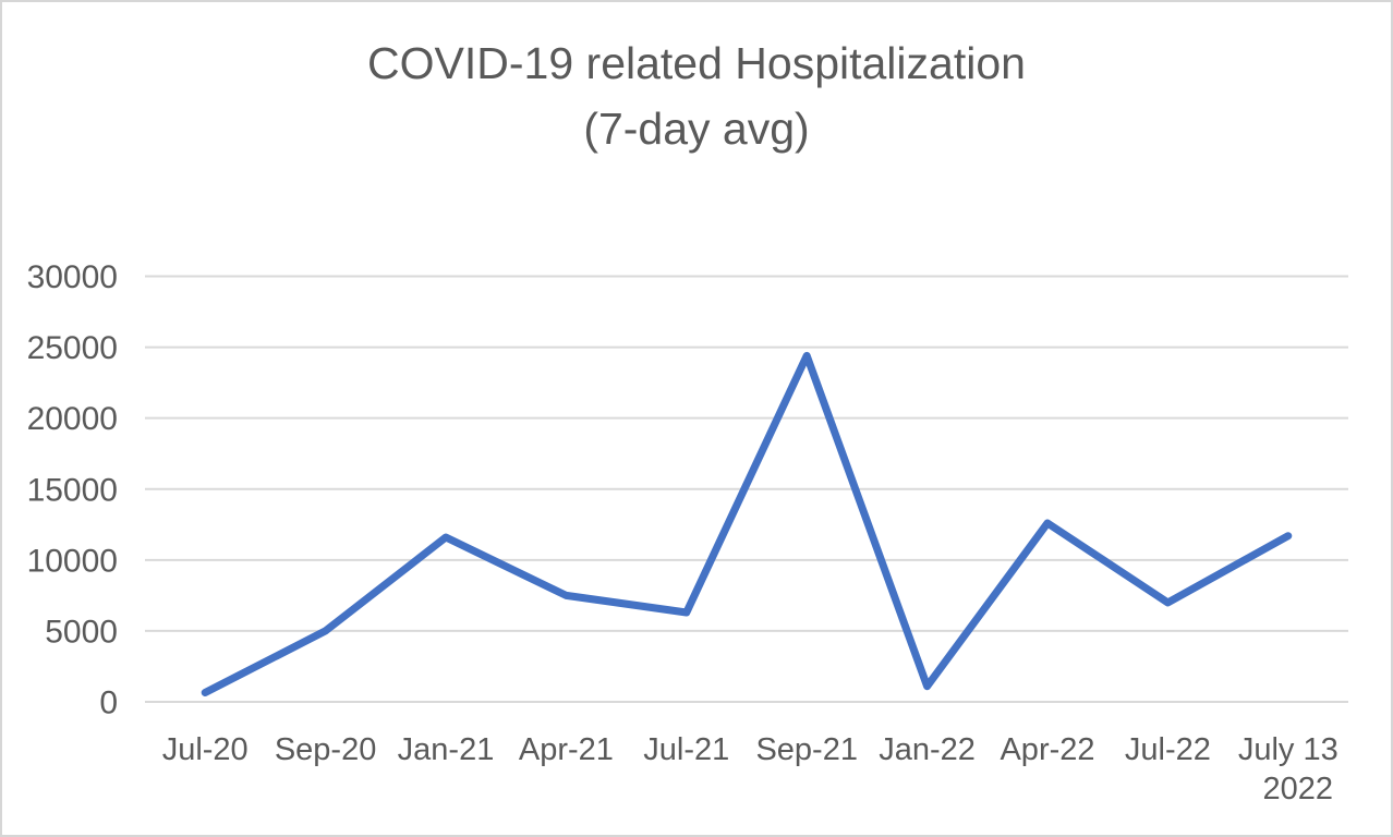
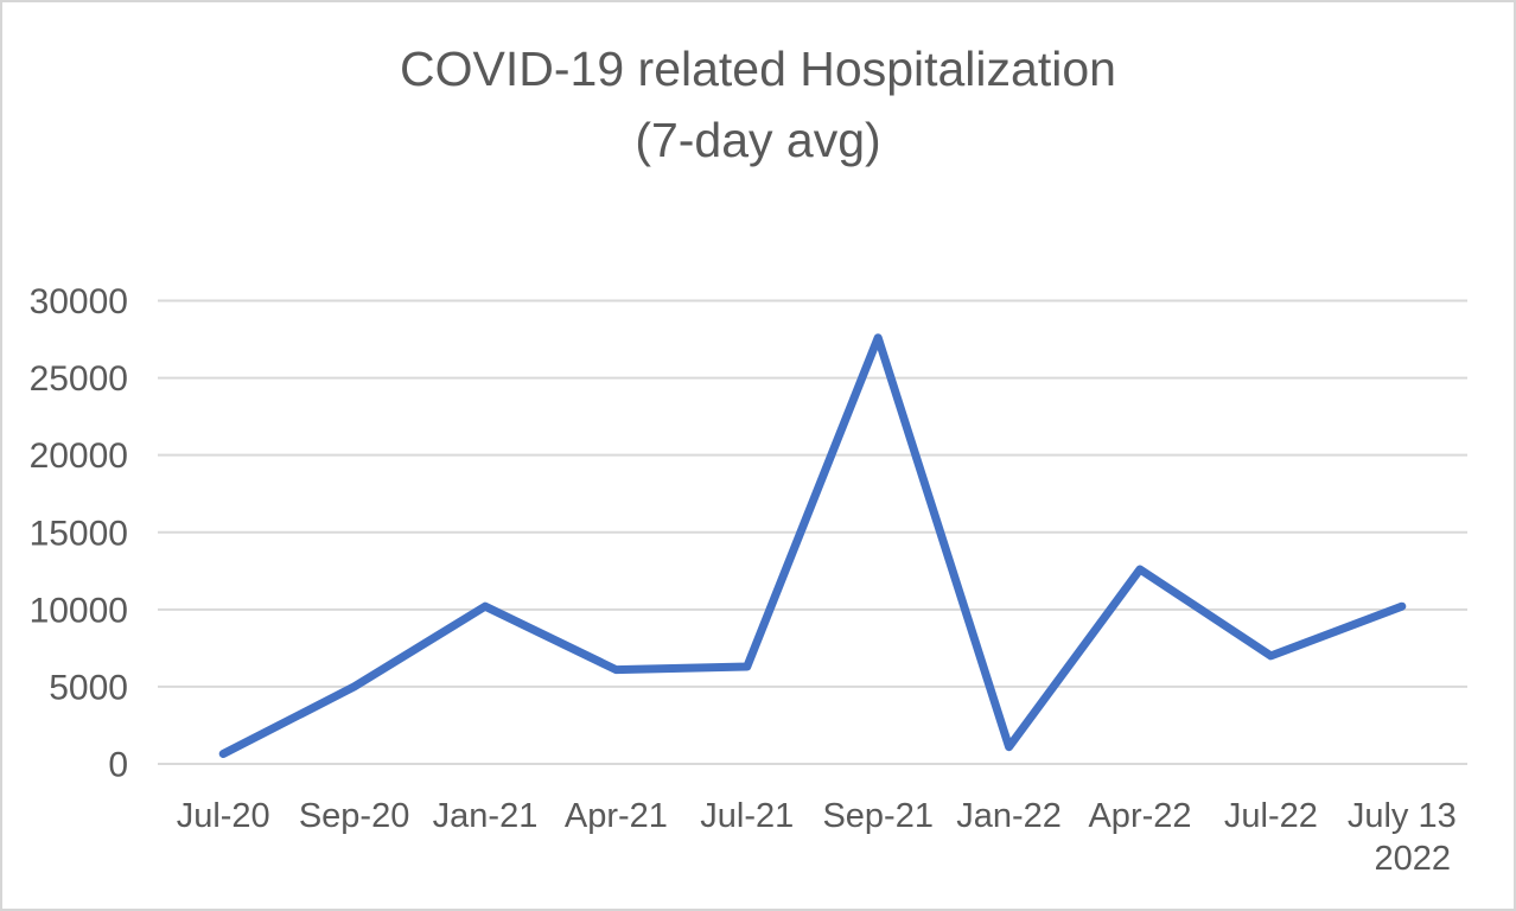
Jan-21: 11600 -> 10200
Apr-21: 7500 -> 6100
Sep-21: 24400 -> 27600
July 13 2022: 11700 -> 10200
